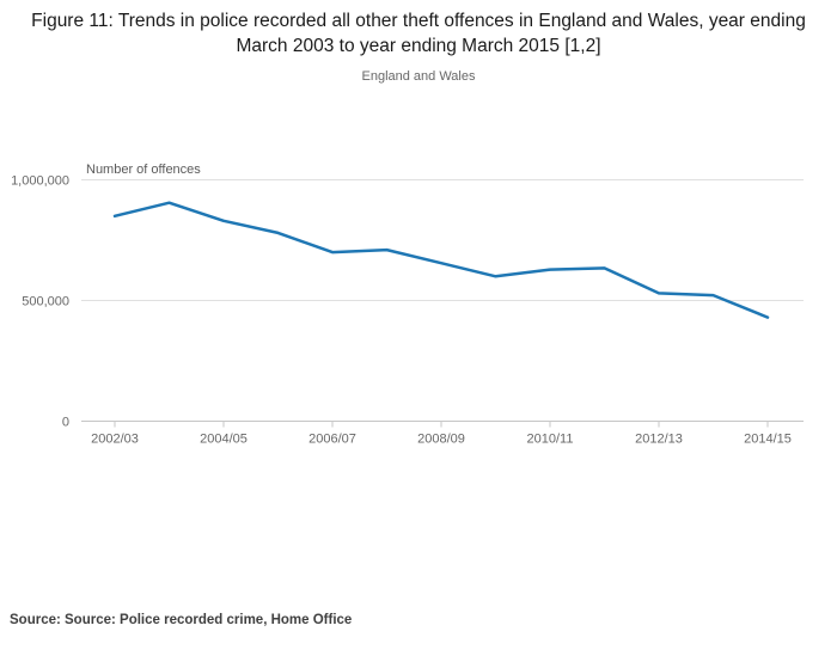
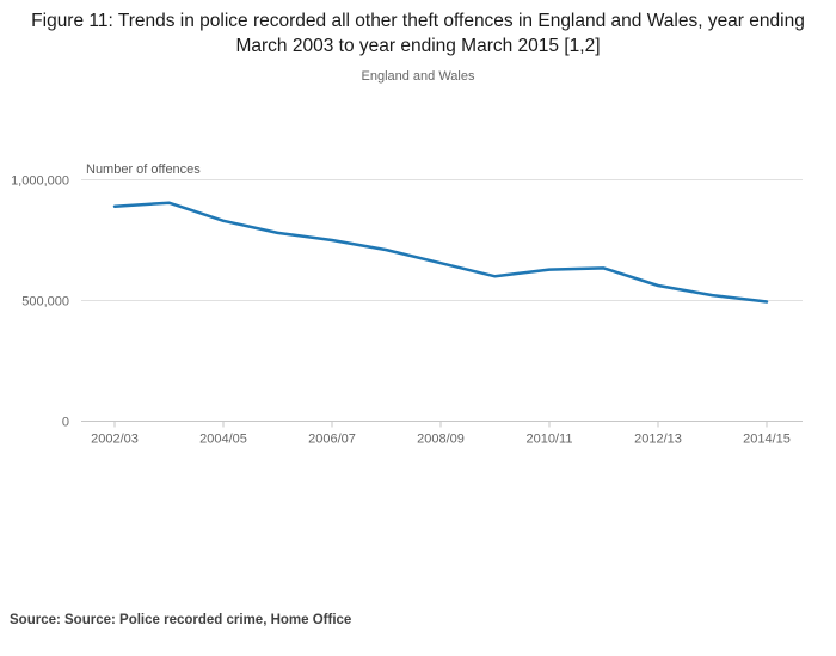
2002/03: 850000 -> 890000
2006/07: 700000 -> 750000
2012/13: 530000 -> 560000
2014/15: 430000 -> 500000
